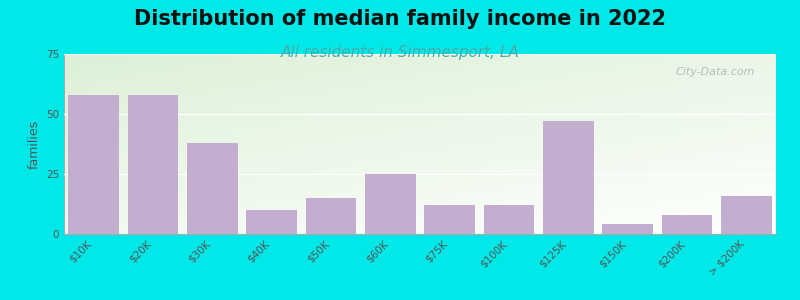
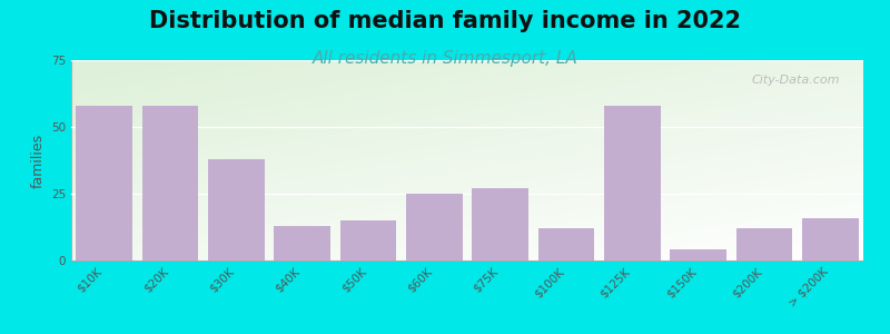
$40K: 10 -> 13
$75K: 12 -> 27
$125K: 47 -> 58
$200K: 8 -> 12
